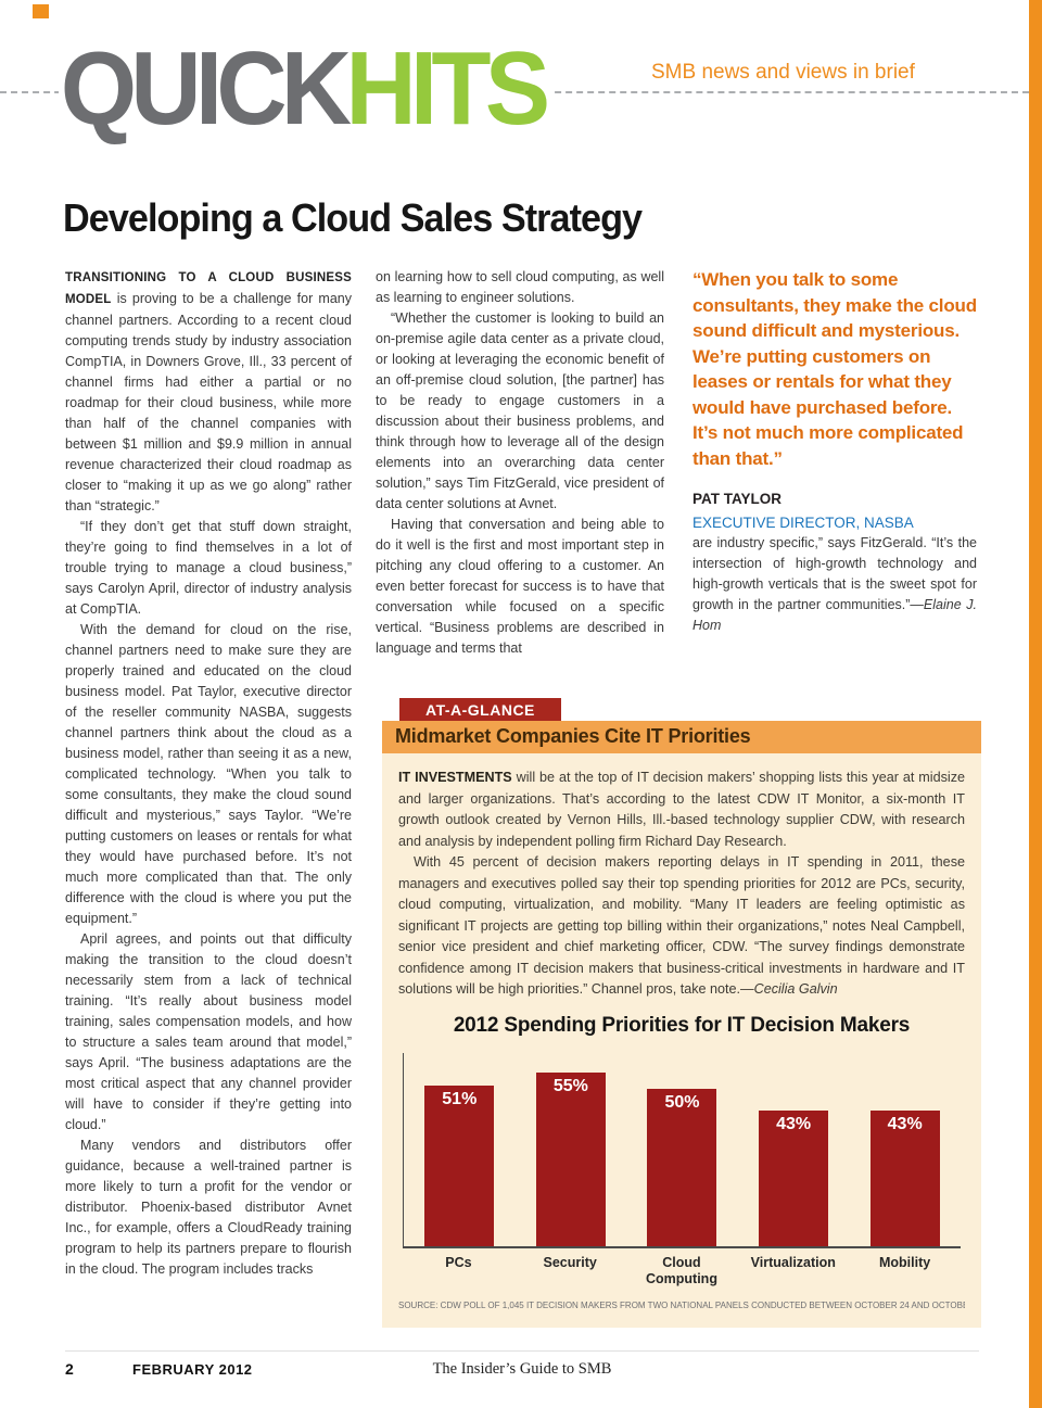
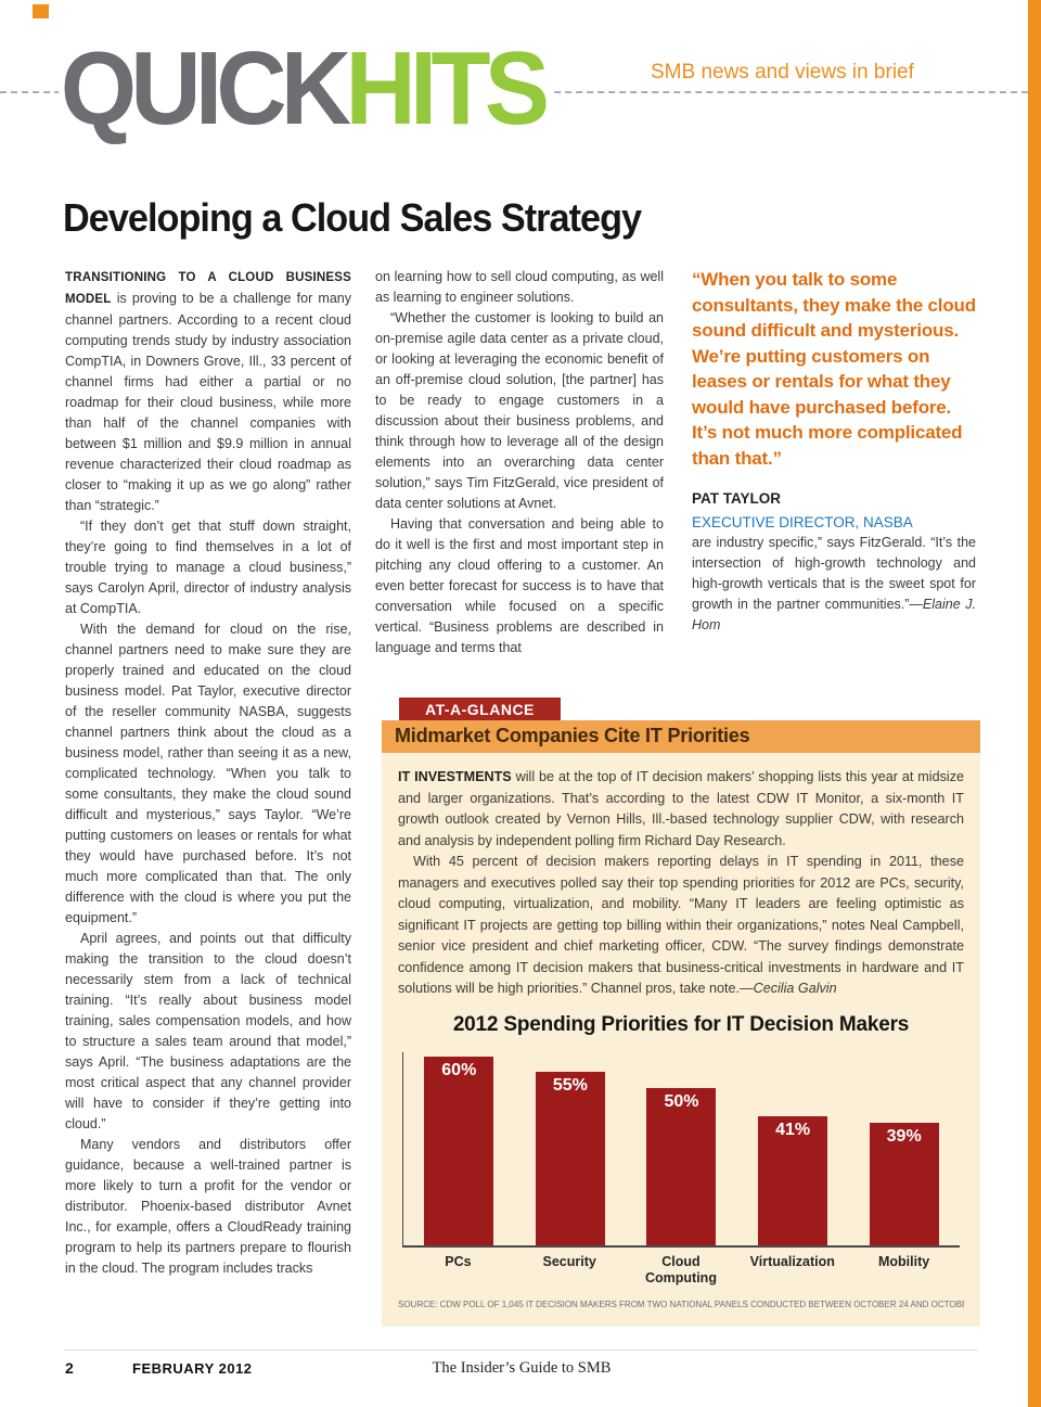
PCs: 51% -> 60%
Virtualization: 43% -> 41%
Mobility: 43% -> 39%
